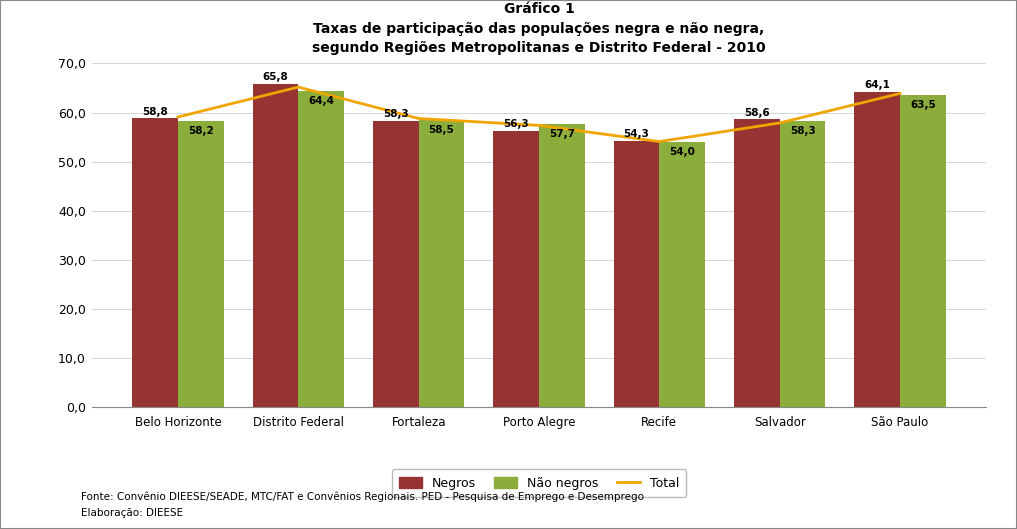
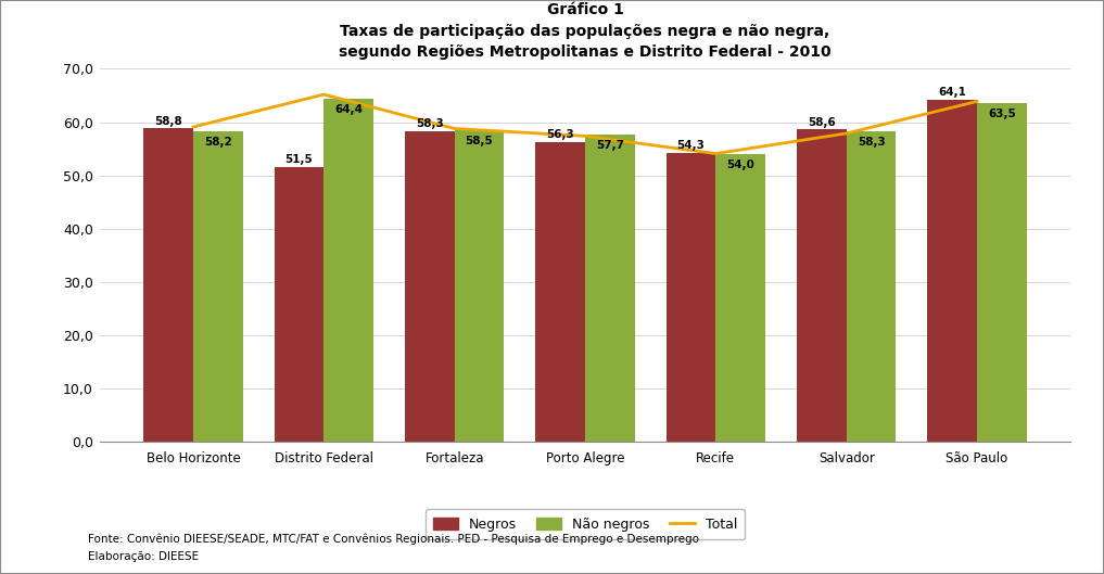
Negros/Distrito Federal: 65,8 -> 51,5
